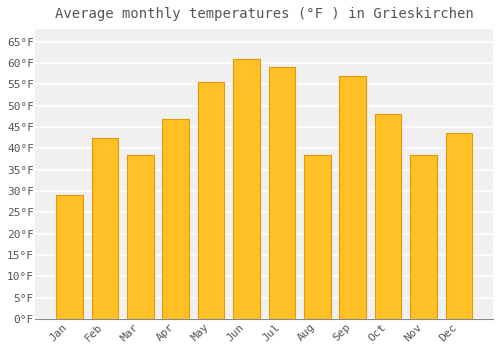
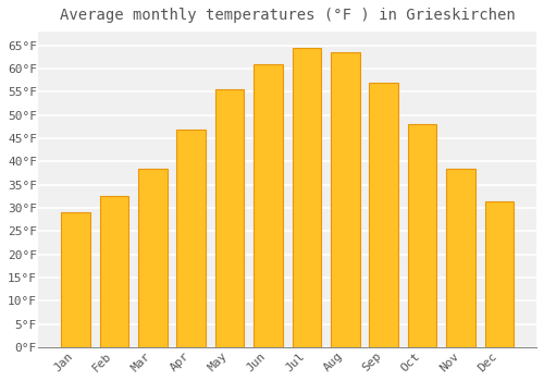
Feb: 42.5°F -> 32.5°F
Jul: 59.0°F -> 64.5°F
Aug: 38.5°F -> 63.5°F
Dec: 43.5°F -> 31.5°F
